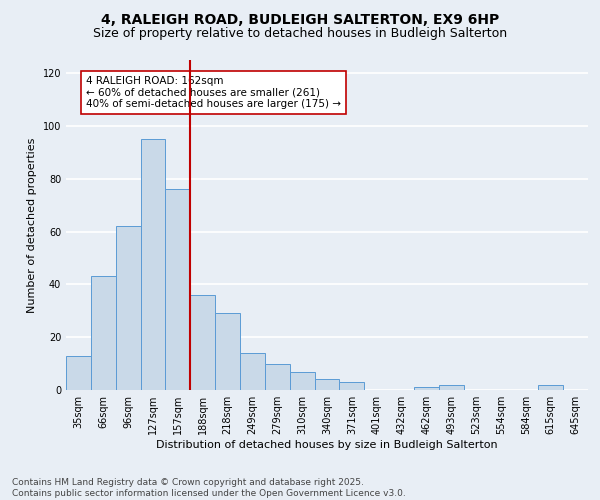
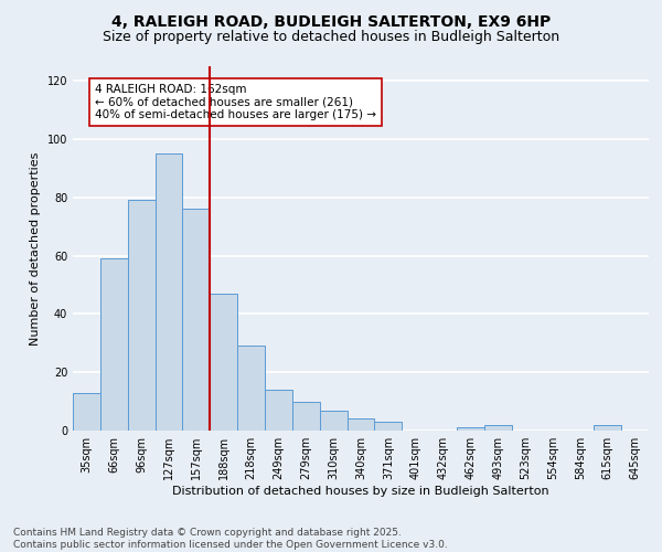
66sqm: 43 -> 59
96sqm: 62 -> 79
188sqm: 36 -> 47
